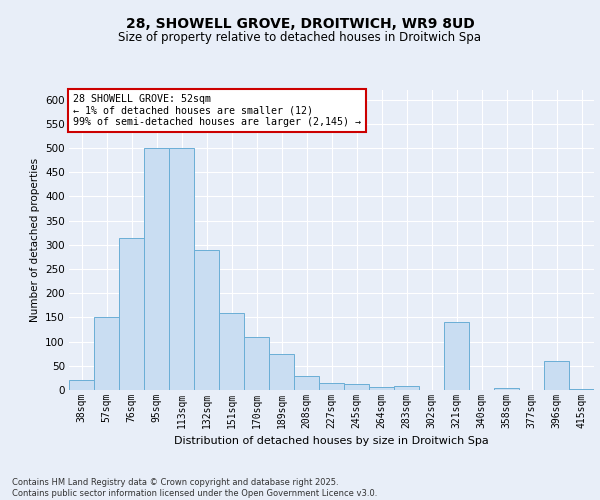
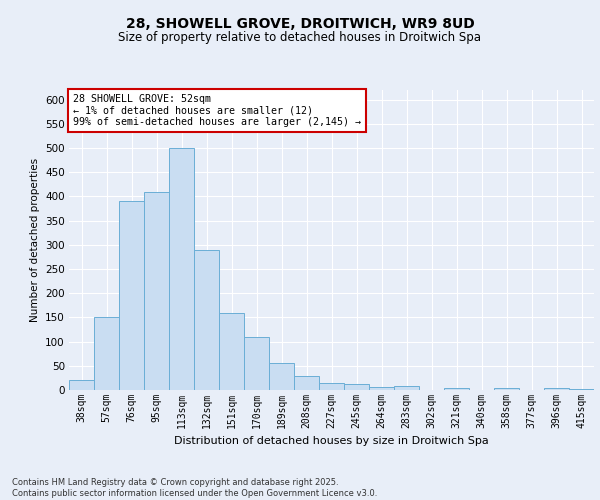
76sqm: 315 -> 390
95sqm: 500 -> 410
189sqm: 75 -> 55
321sqm: 140 -> 4
396sqm: 60 -> 4
